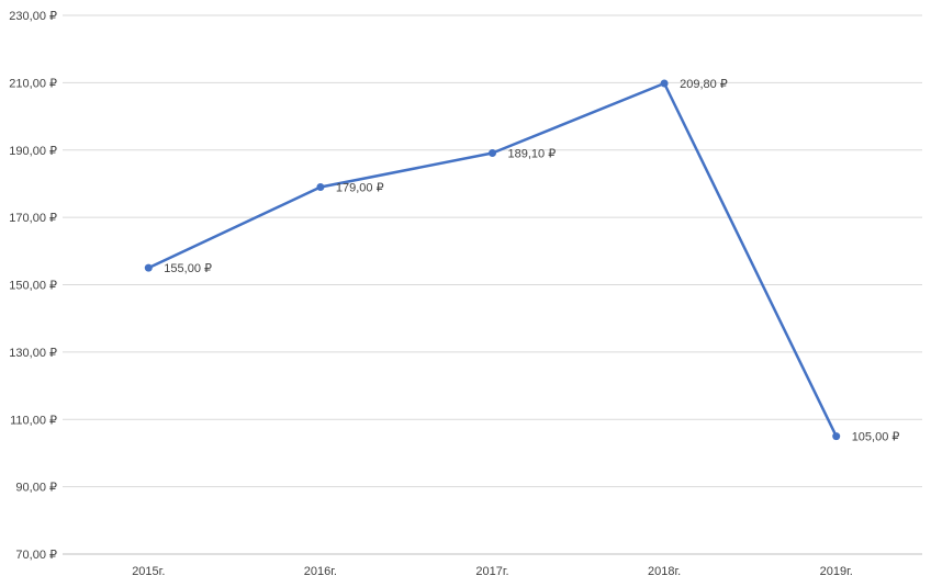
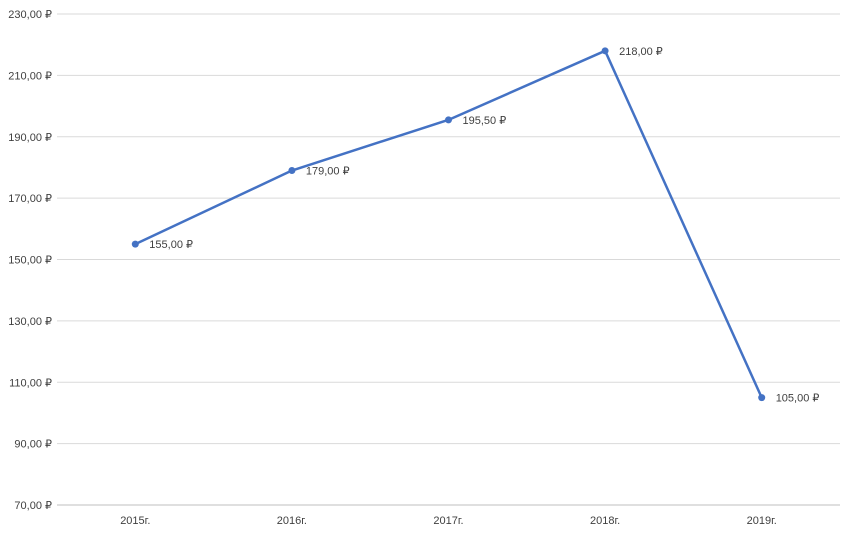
2017г.: 189,10 -> 195,50
2018г.: 209,80 -> 218,00
